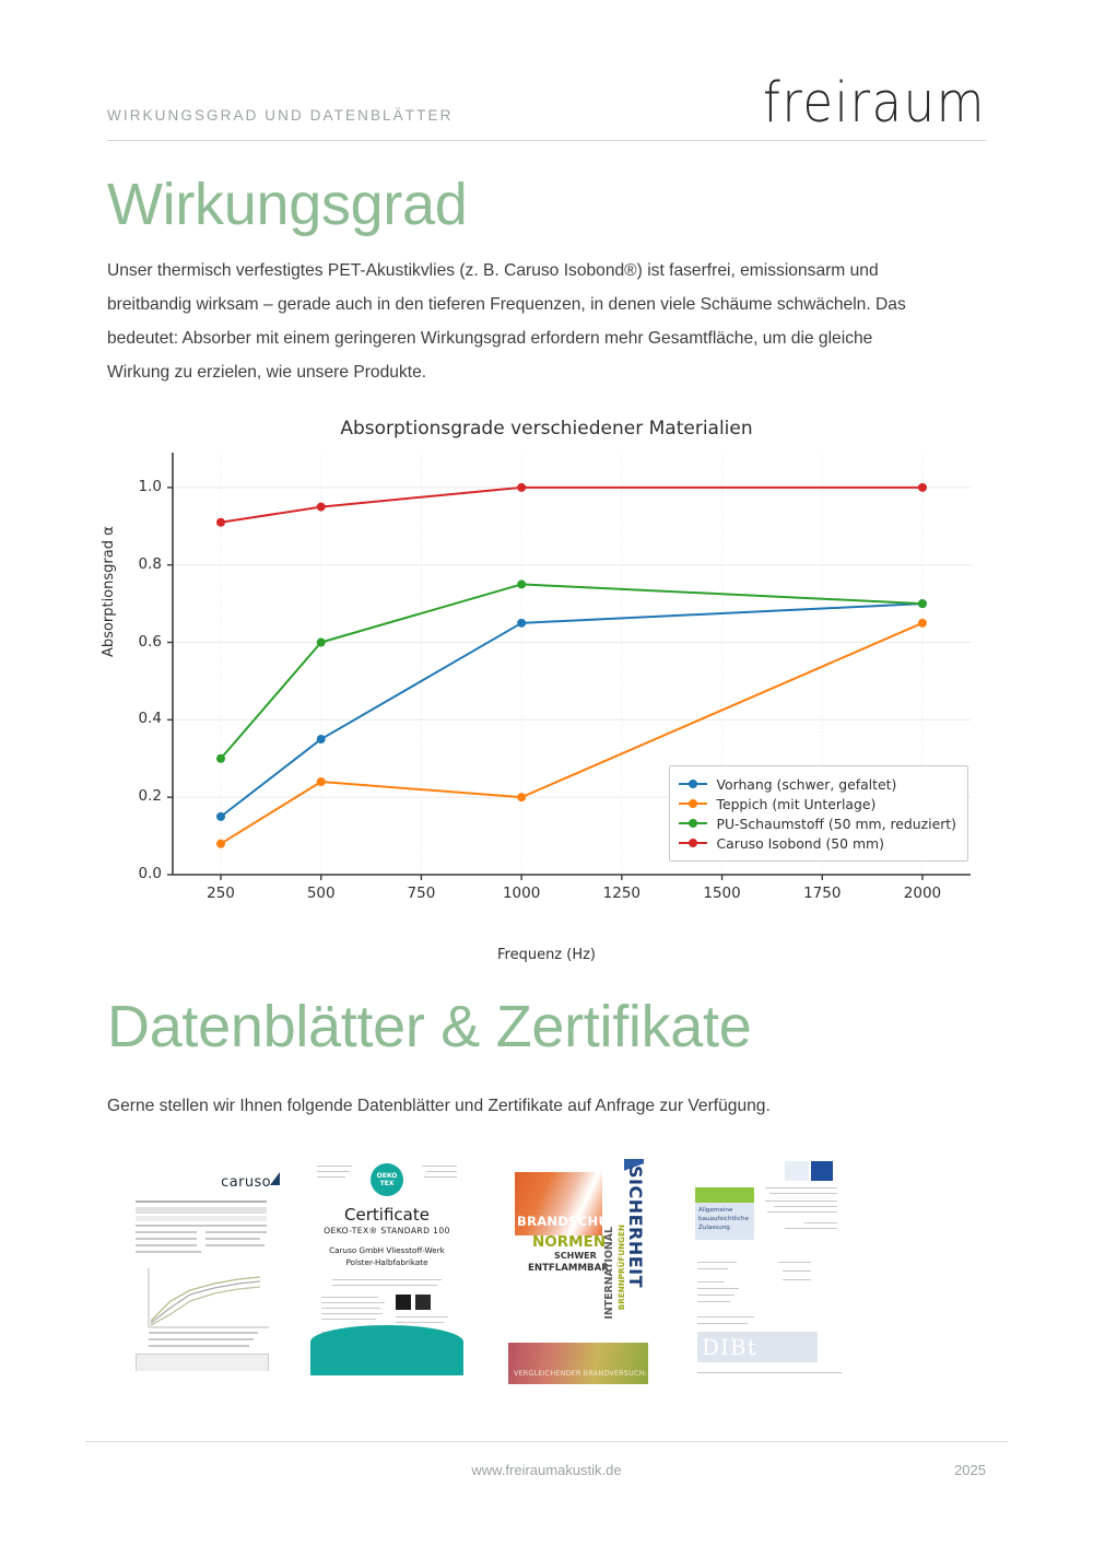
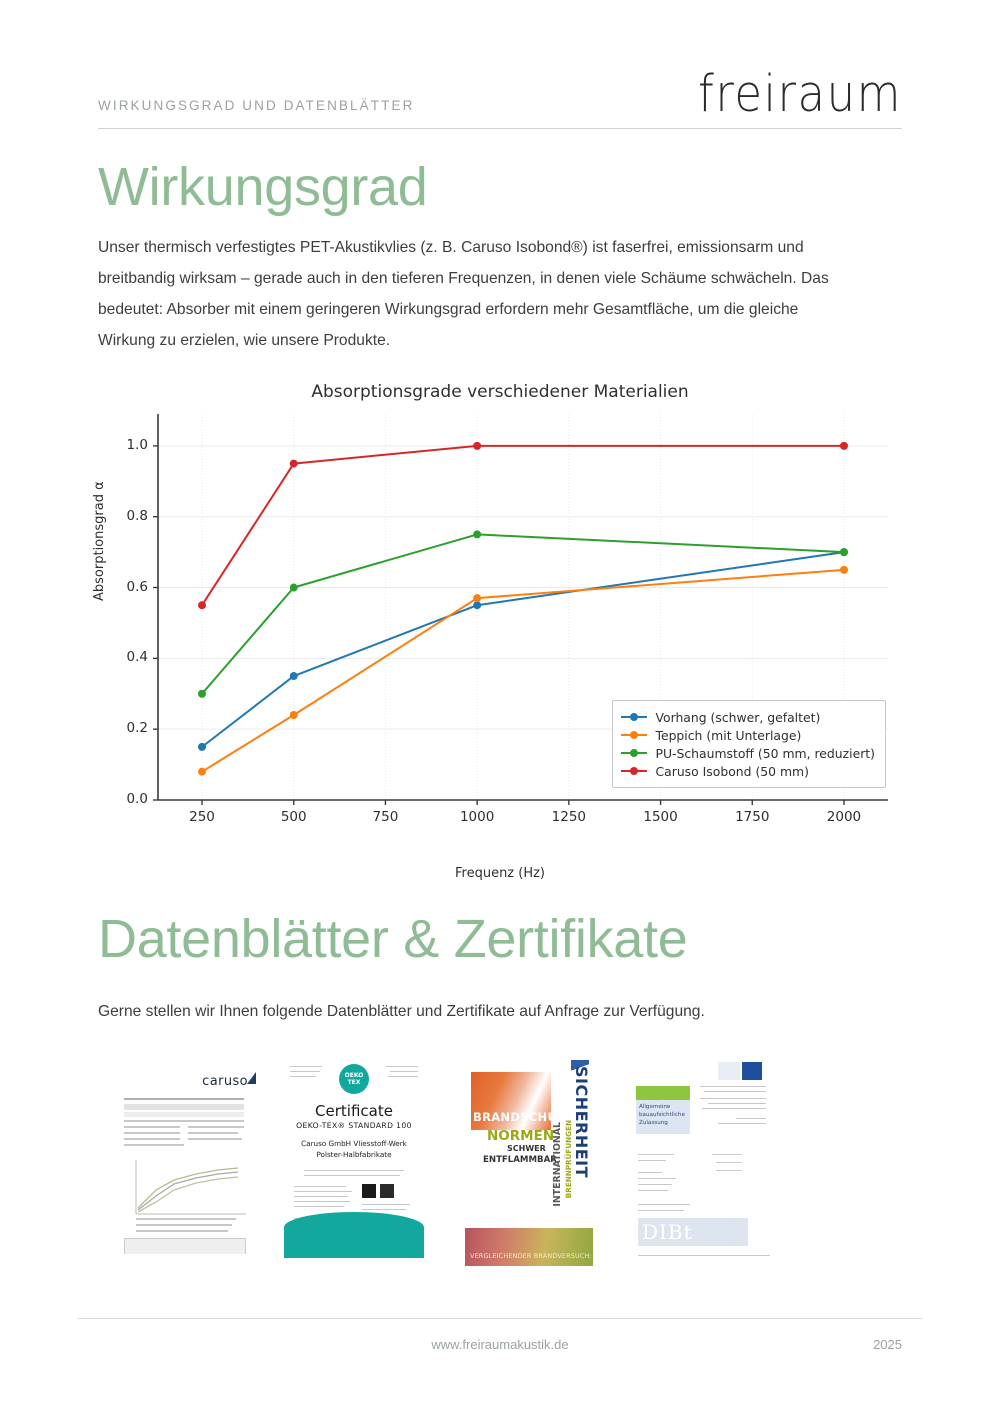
Caruso Isobond (50 mm)/250: 0.91 -> 0.55
Vorhang (schwer, gefaltet)/1000: 0.65 -> 0.55
Teppich (mit Unterlage)/1000: 0.20 -> 0.57
